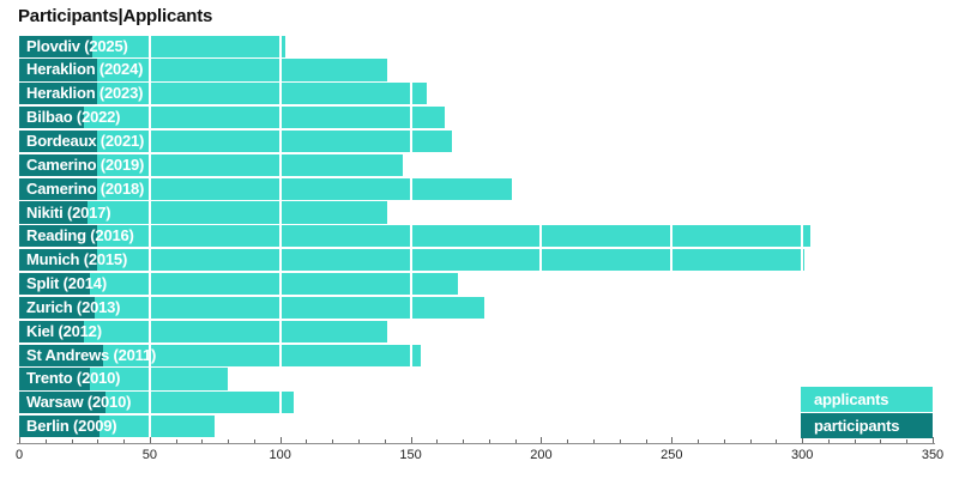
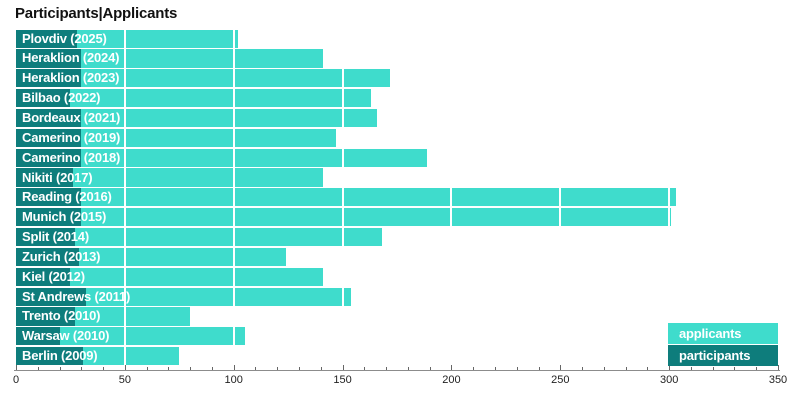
applicants/Heraklion (2023): 156 -> 172
applicants/Zurich (2013): 178 -> 124
participants/Warsaw (2010): 33 -> 20
